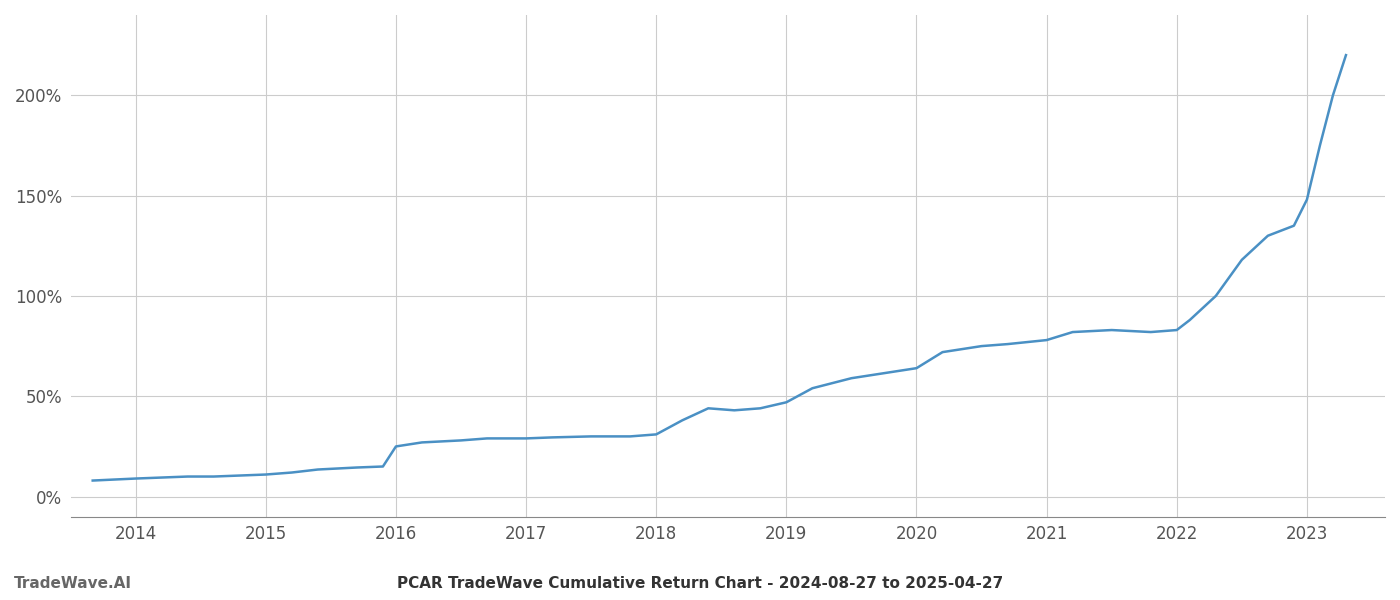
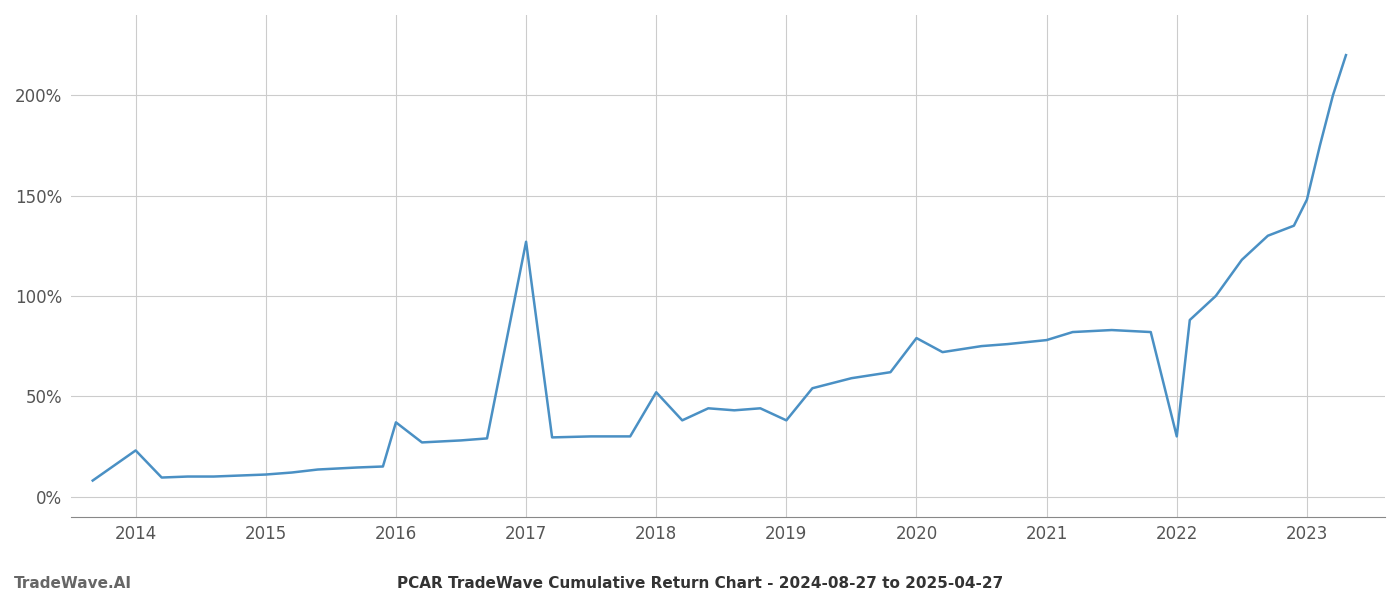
2014: 9.0% -> 23.0%
2016: 25.0% -> 37.0%
2017: 29.0% -> 127.0%
2018: 31.0% -> 52.0%
2019: 47.0% -> 38.0%
2020: 64.0% -> 79.0%
2022: 83.0% -> 30.0%
